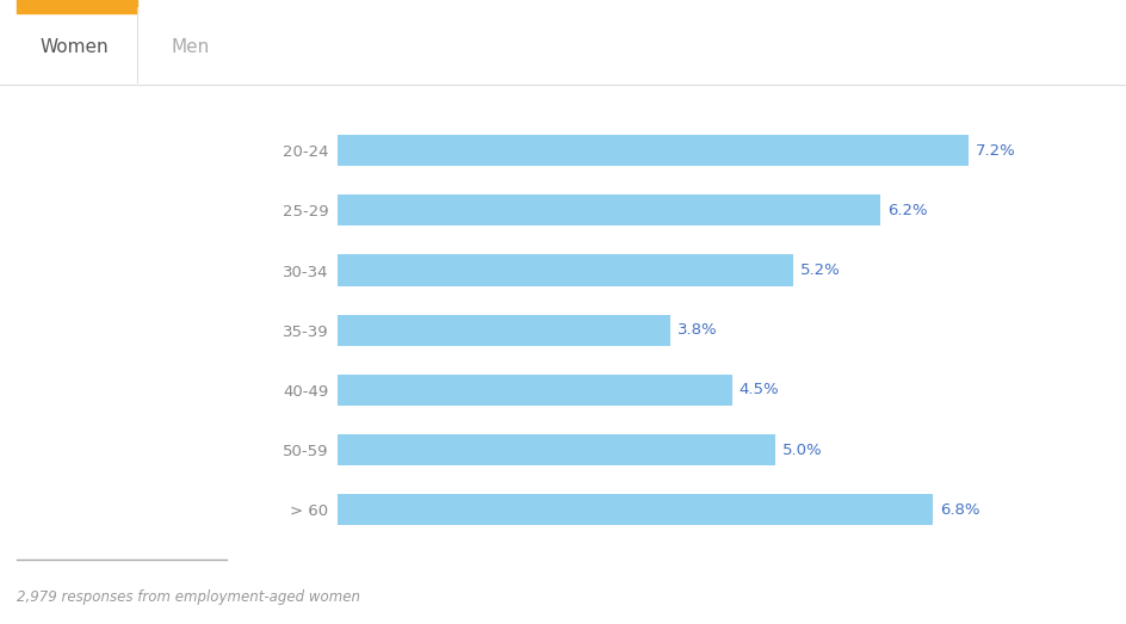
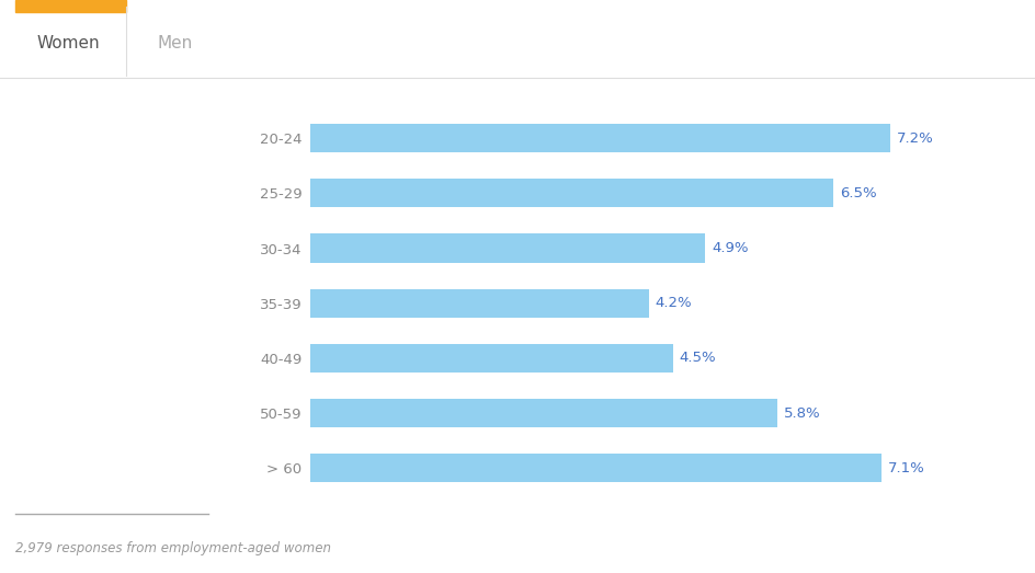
25-29: 6.2% -> 6.5%
30-34: 5.2% -> 4.9%
35-39: 3.8% -> 4.2%
50-59: 5.0% -> 5.8%
> 60: 6.8% -> 7.1%
